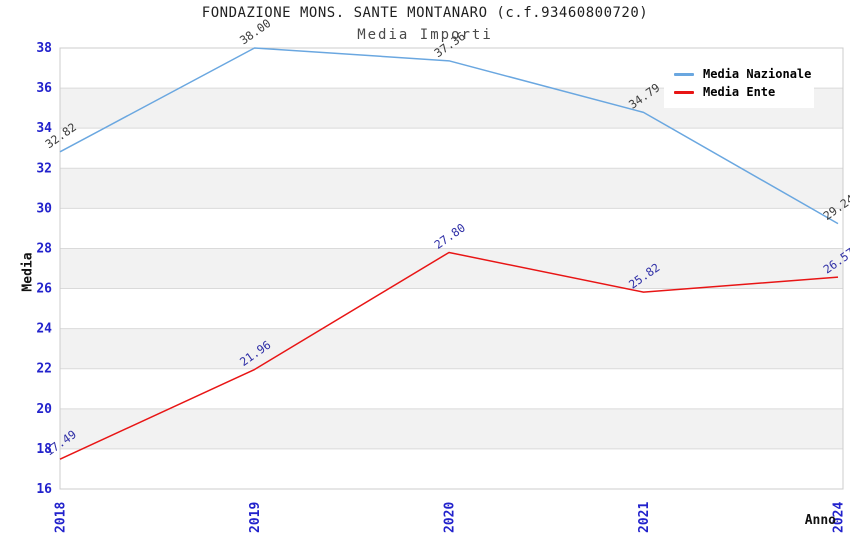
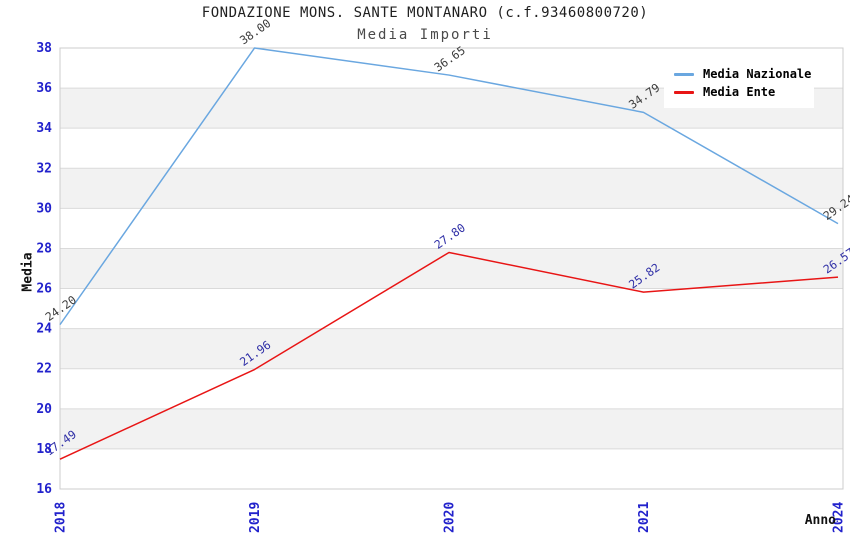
Media Nazionale/2018: 32.82 -> 24.20
Media Nazionale/2020: 37.36 -> 36.65
